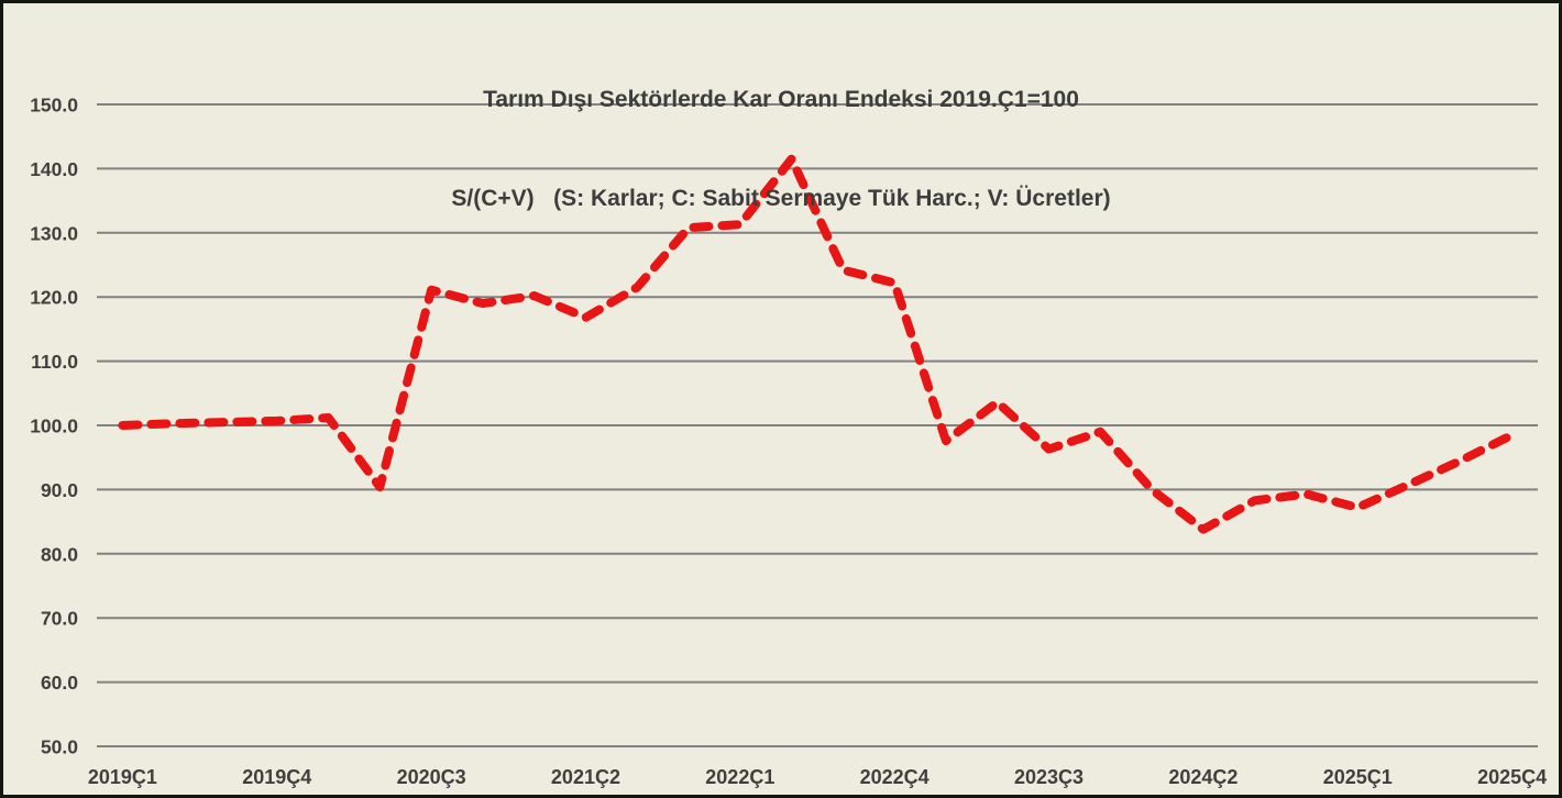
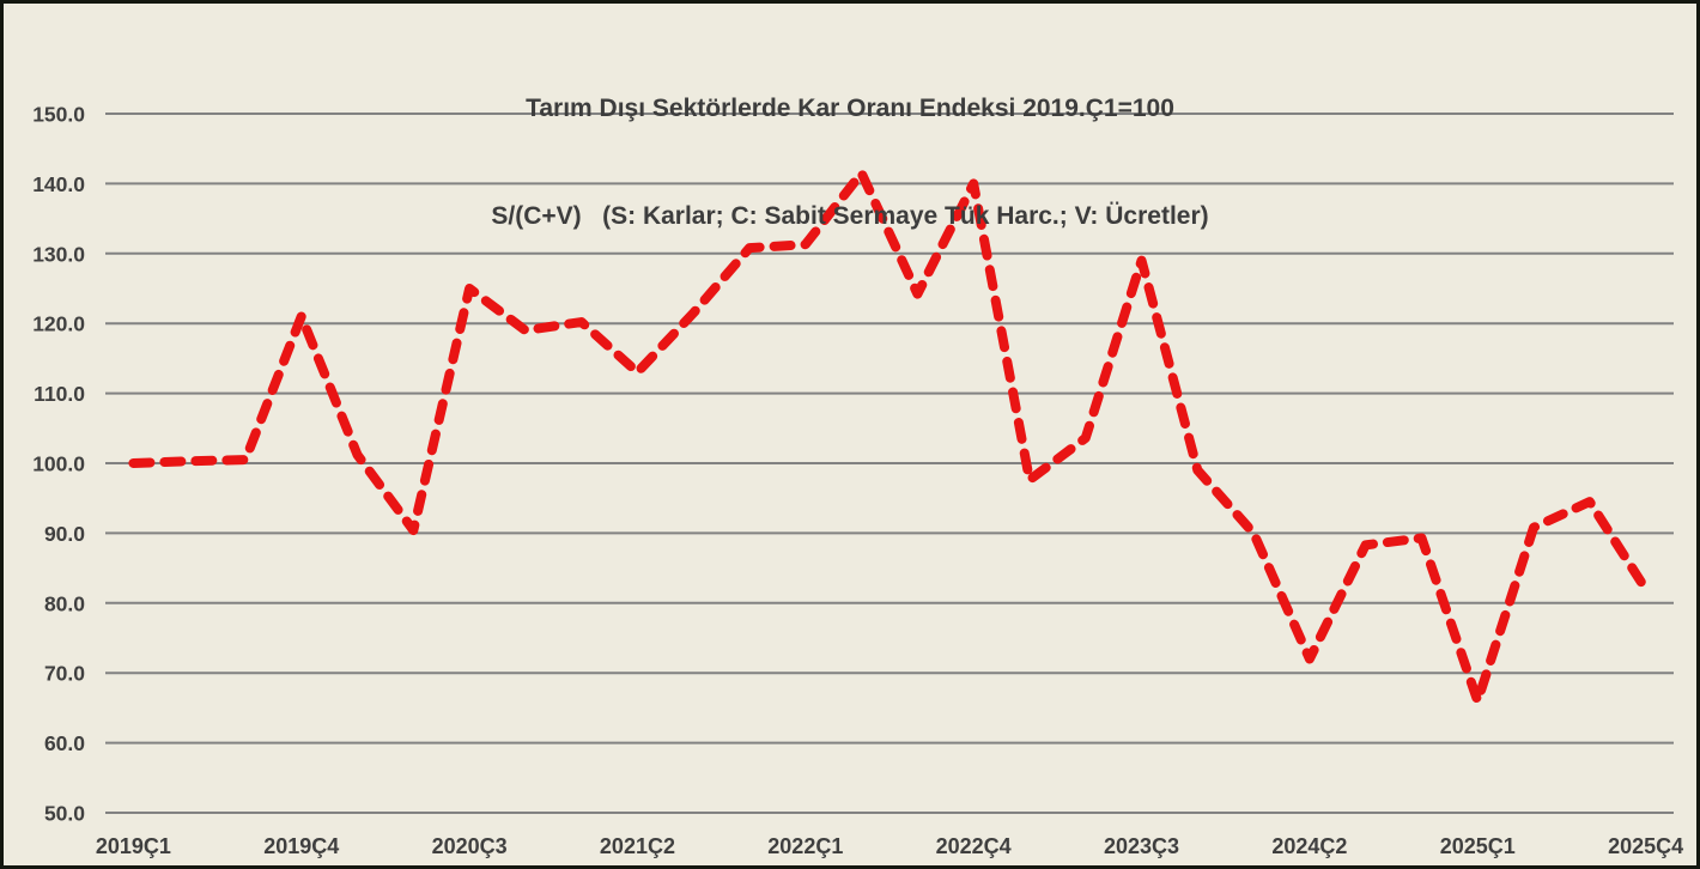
2019Ç4: 101 -> 121
2020Ç3: 121 -> 125
2021Ç2: 117 -> 113
2022Ç4: 122 -> 140
2023Ç3: 96 -> 129
2024Ç2: 84 -> 72
2025Ç1: 87 -> 66
2025Ç4: 98 -> 82
